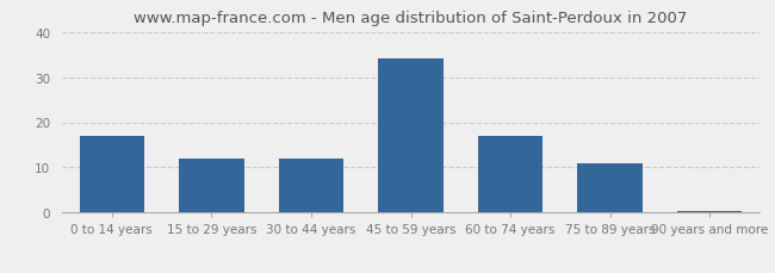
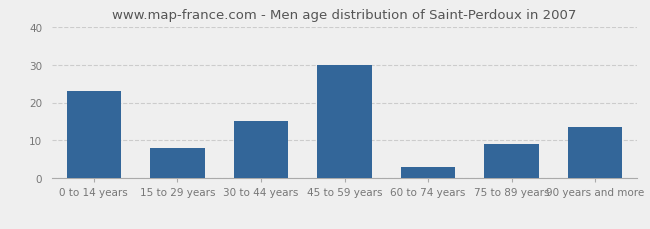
0 to 14 years: 17.0 -> 23.0
15 to 29 years: 12.0 -> 8.0
30 to 44 years: 12.0 -> 15.0
45 to 59 years: 34.0 -> 30.0
60 to 74 years: 17.0 -> 3.0
75 to 89 years: 11.0 -> 9.0
90 years and more: 0.5 -> 13.5
